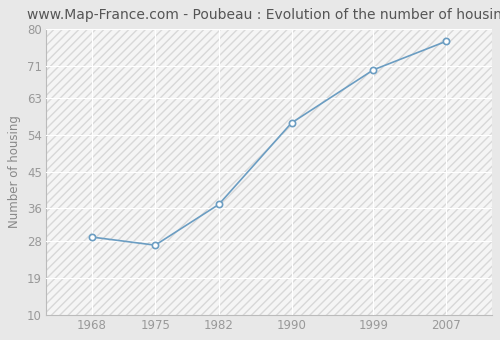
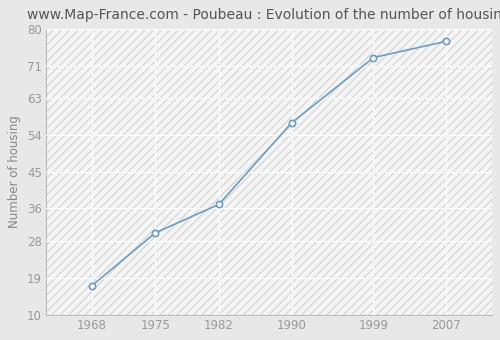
1968: 29 -> 17
1975: 27 -> 30
1999: 70 -> 73
